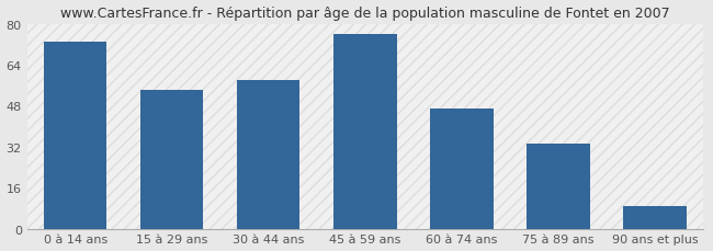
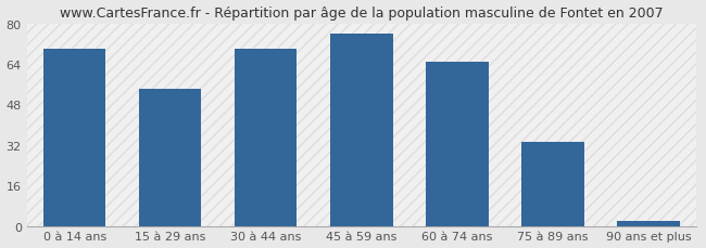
0 à 14 ans: 73 -> 70
30 à 44 ans: 58 -> 70
60 à 74 ans: 47 -> 65
90 ans et plus: 9 -> 2
